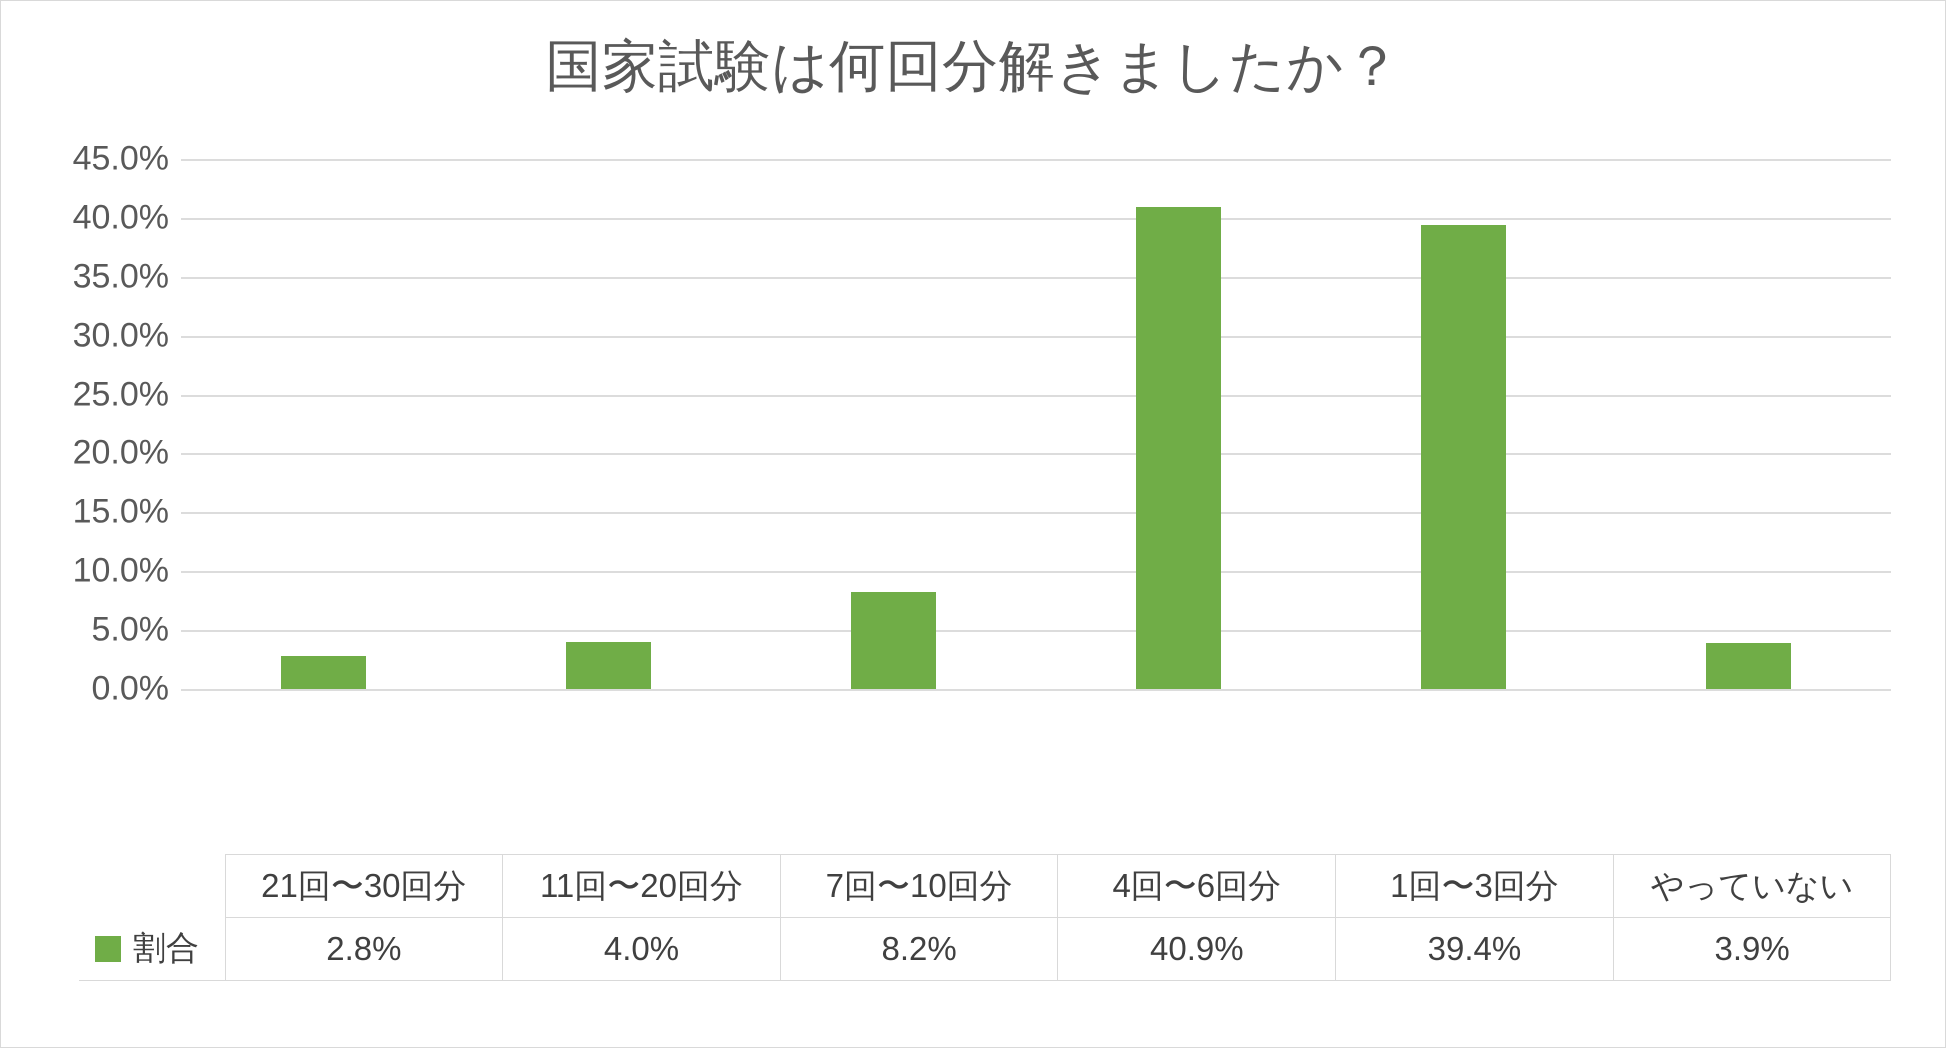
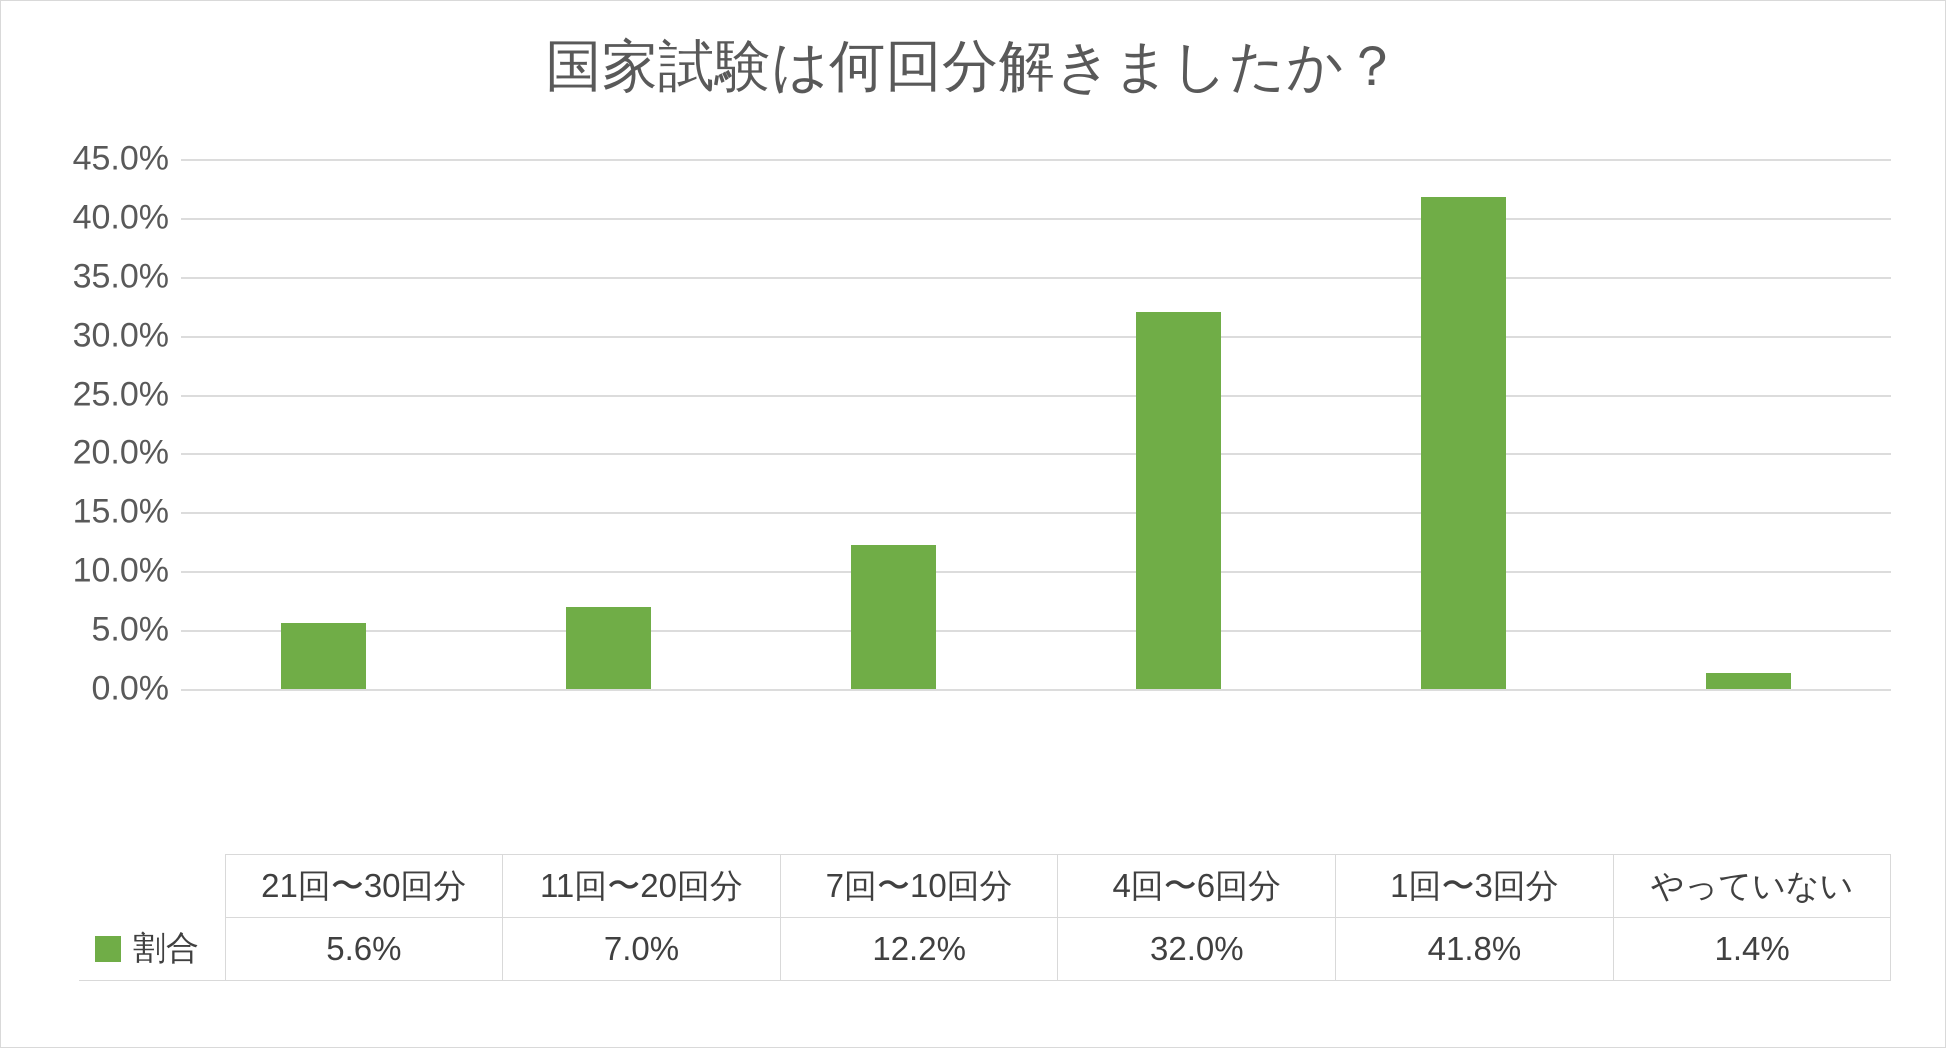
21回〜30回分: 2.8% -> 5.6%
11回〜20回分: 4.0% -> 7.0%
7回〜10回分: 8.2% -> 12.2%
4回〜6回分: 40.9% -> 32.0%
1回〜3回分: 39.4% -> 41.8%
やっていない: 3.9% -> 1.4%
